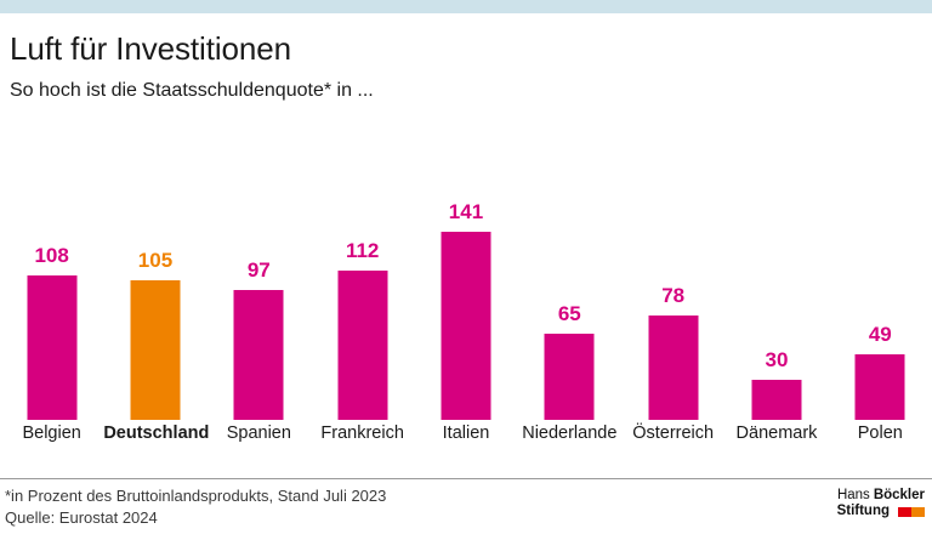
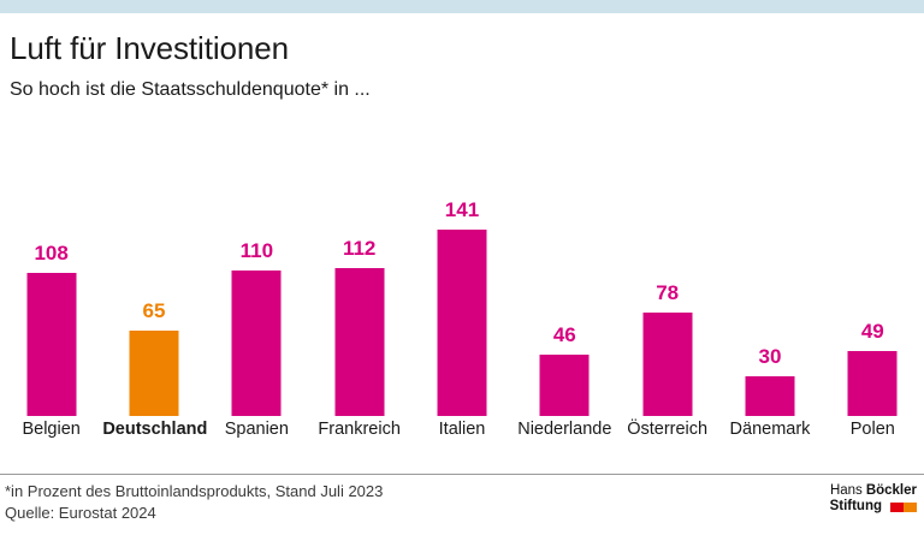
Deutschland: 105 -> 65
Spanien: 97 -> 110
Niederlande: 65 -> 46
